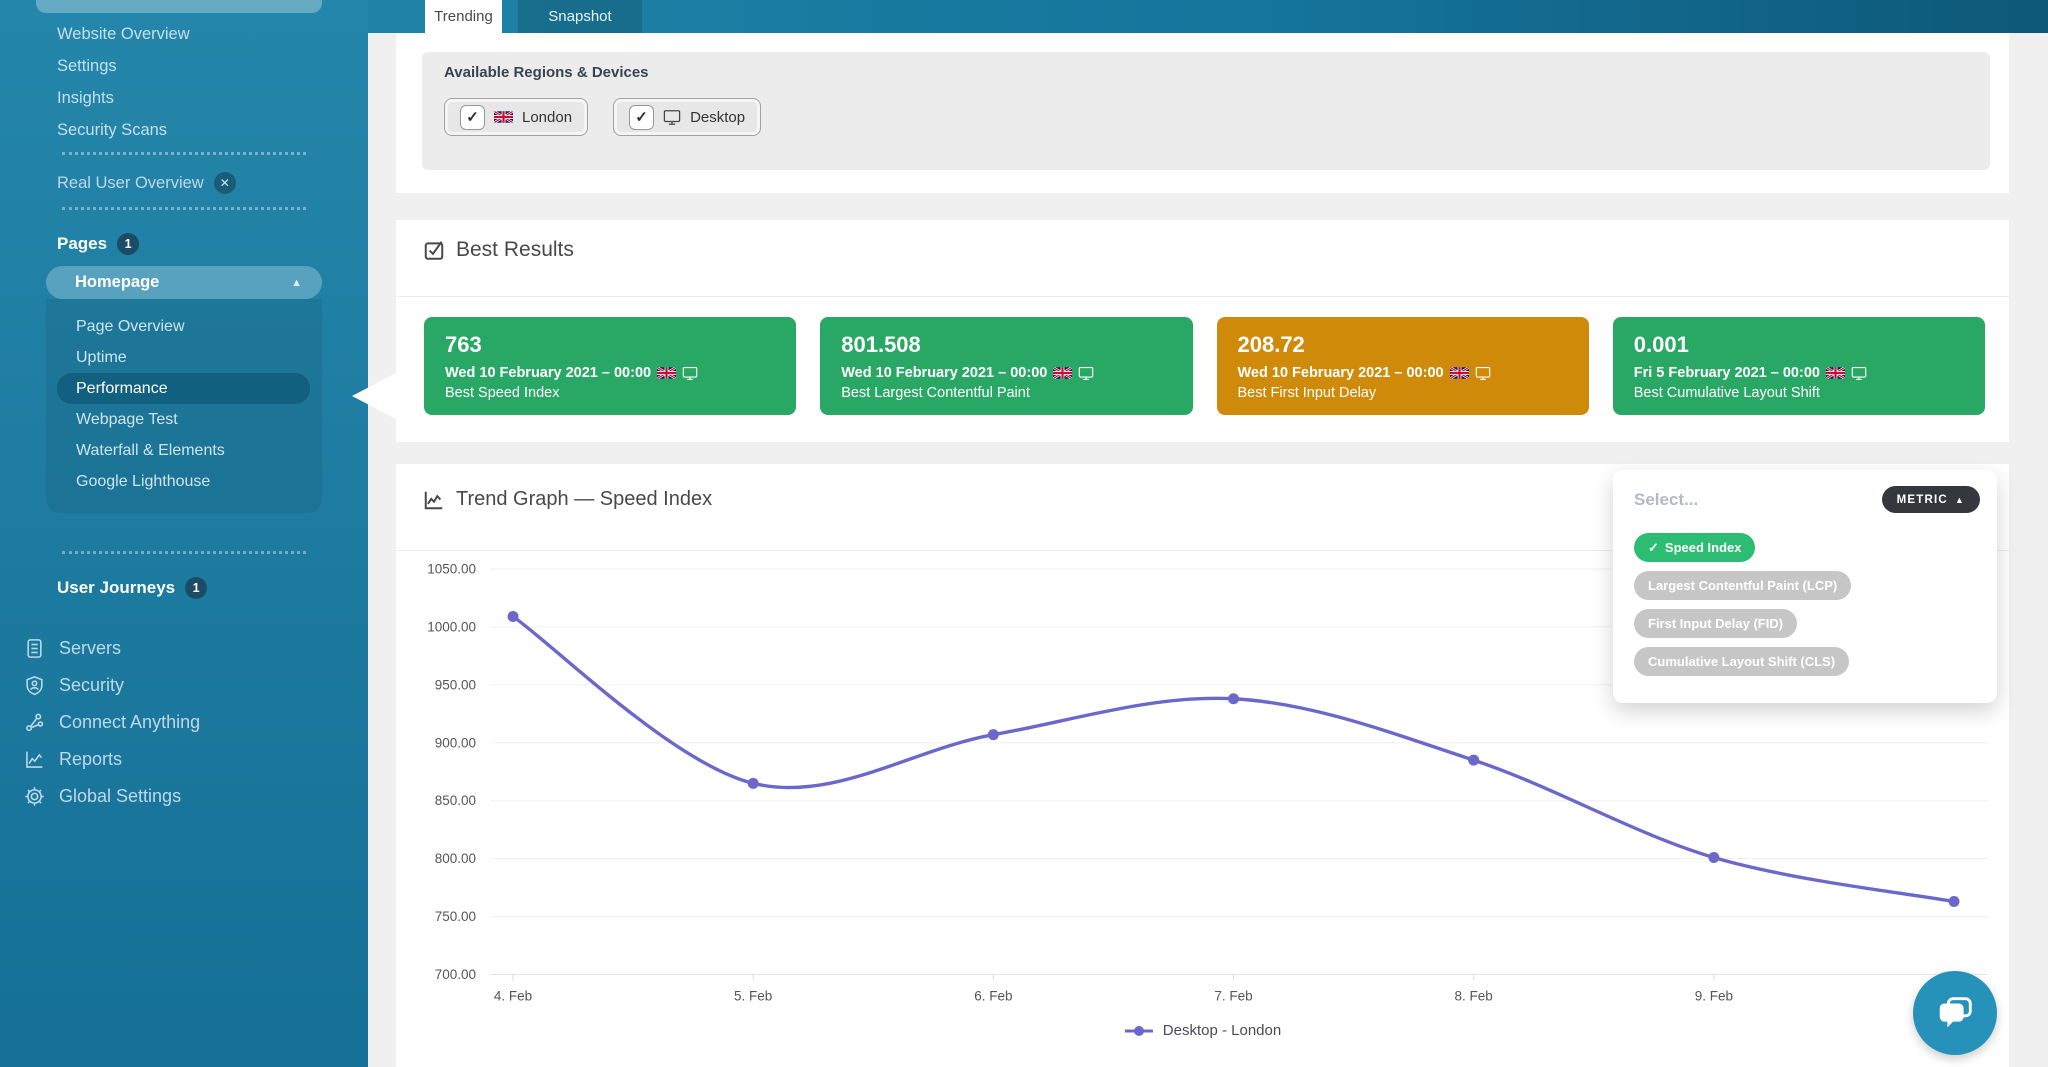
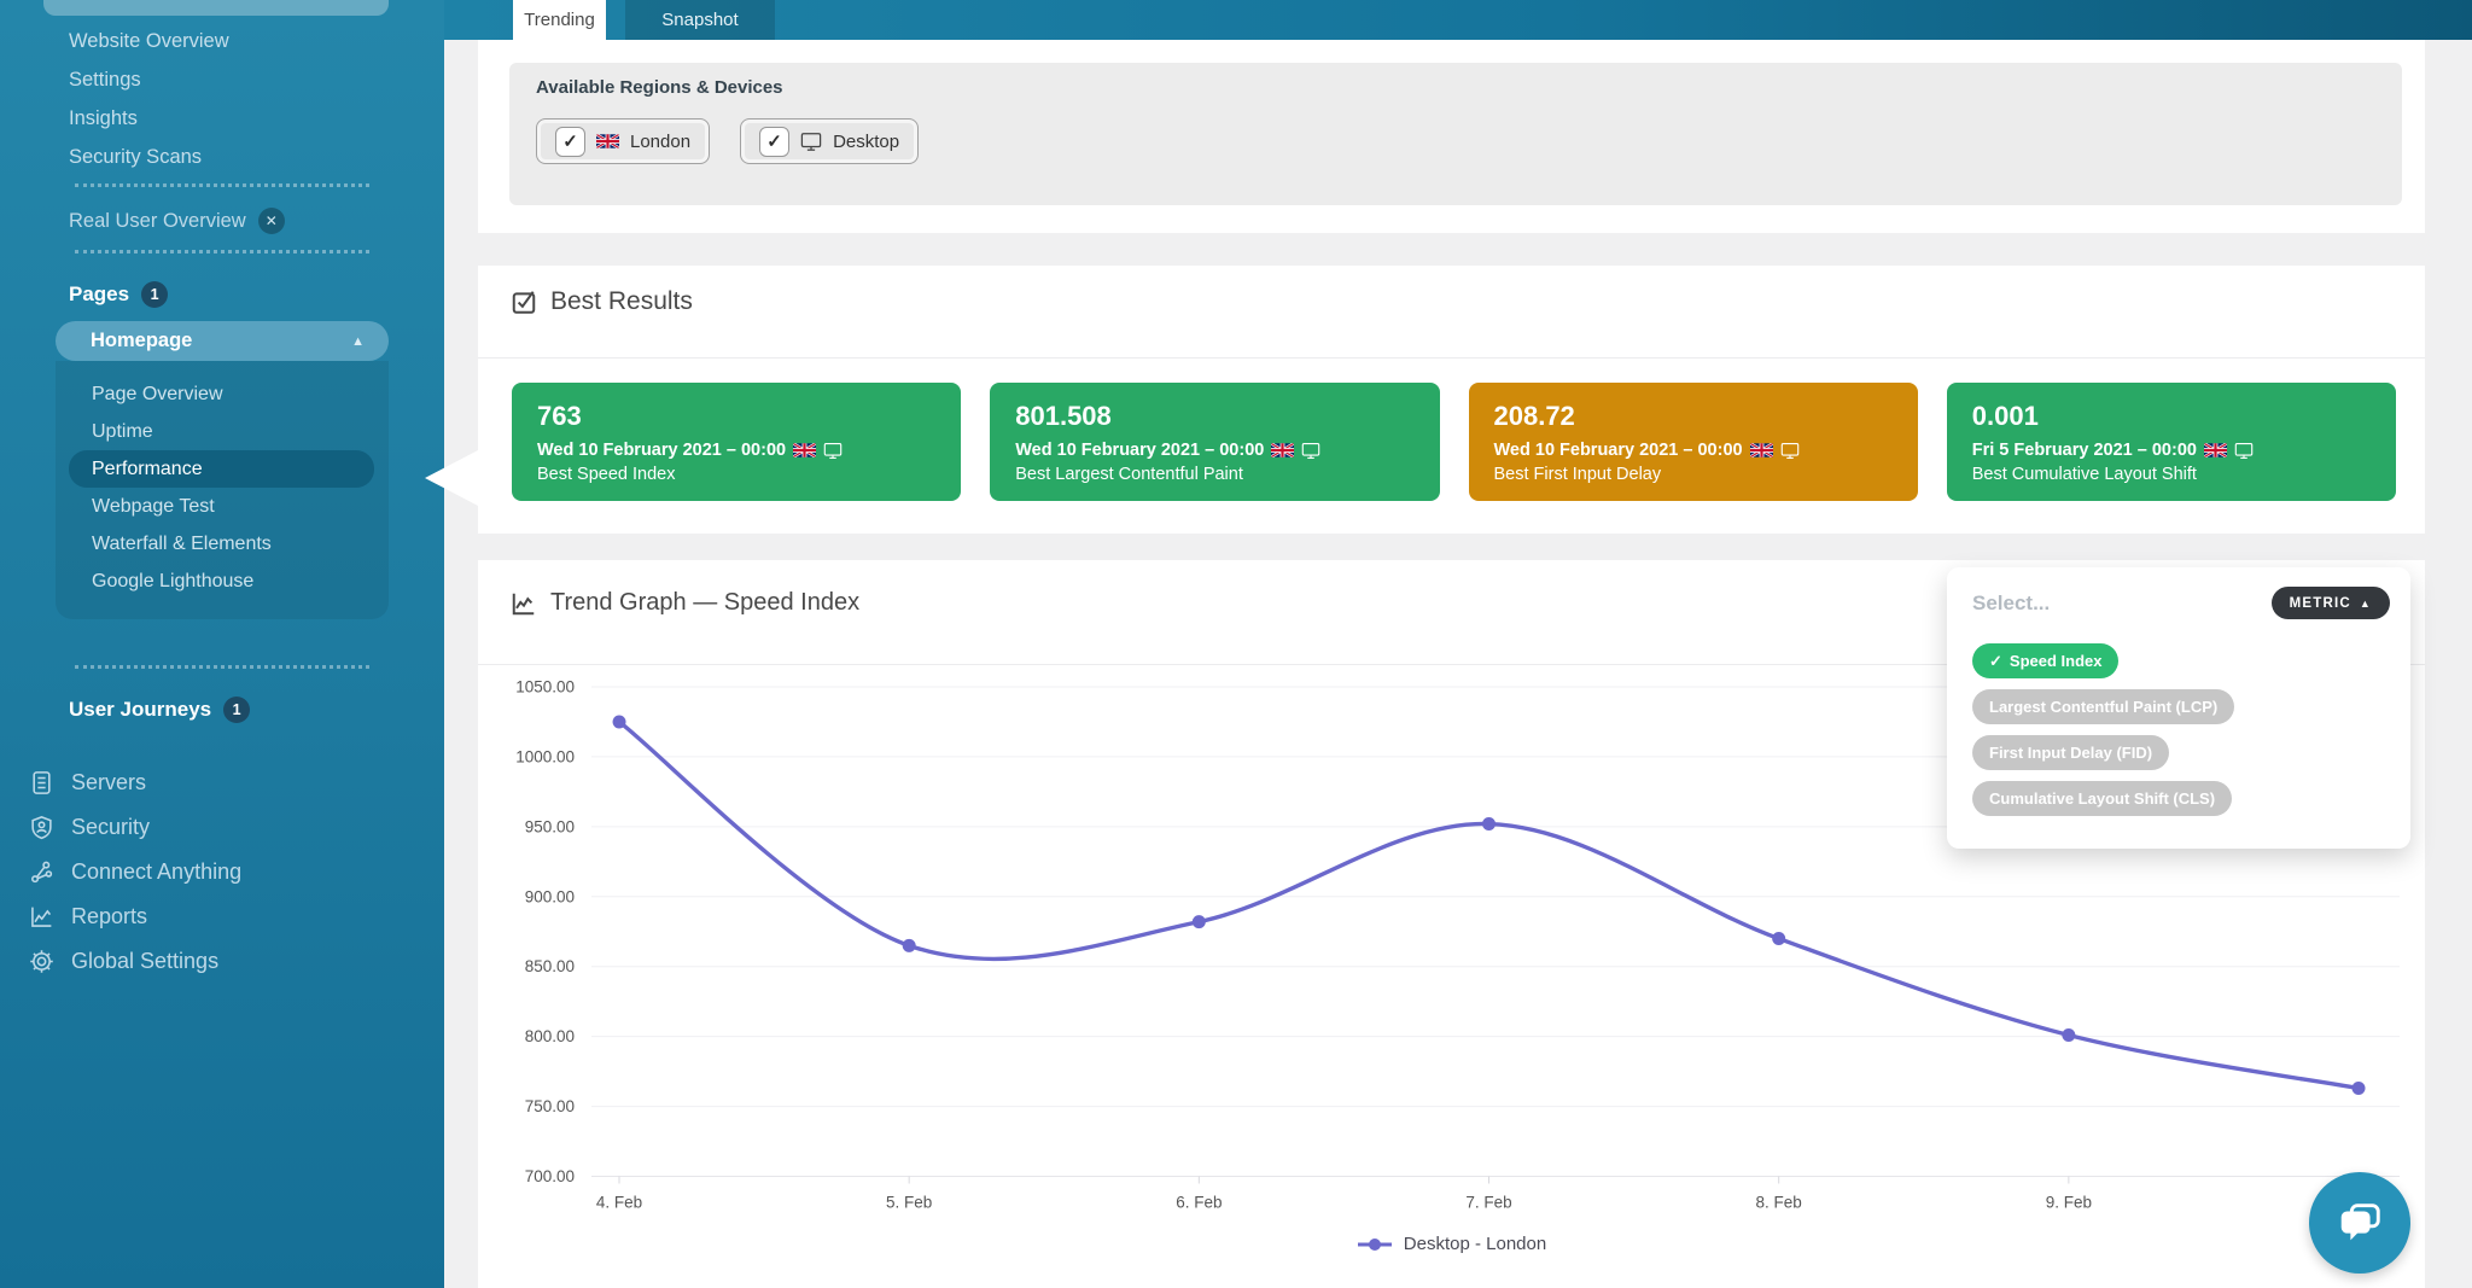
4. Feb: 1009 -> 1025
6. Feb: 907 -> 882
7. Feb: 938 -> 952
8. Feb: 885 -> 870
